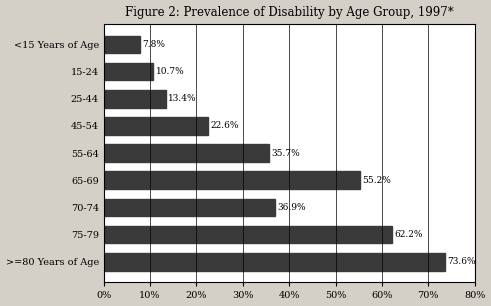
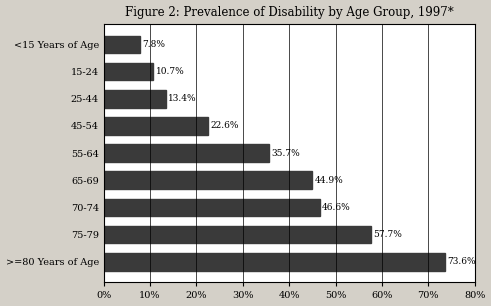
65-69: 55.2% -> 44.9%
70-74: 36.9% -> 46.6%
75-79: 62.2% -> 57.7%
